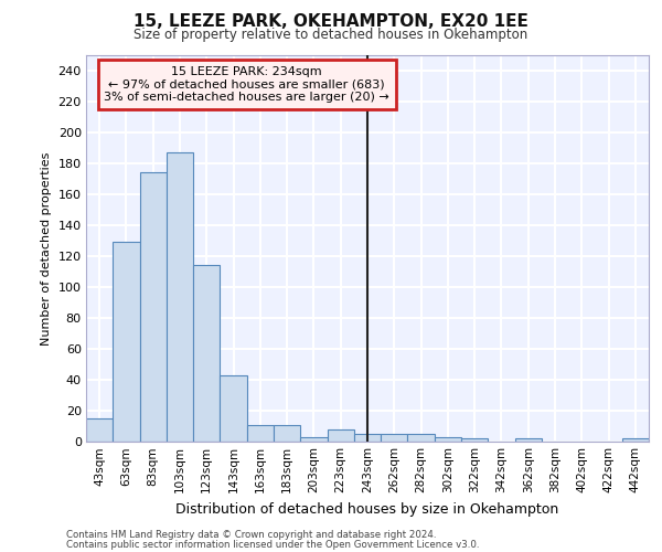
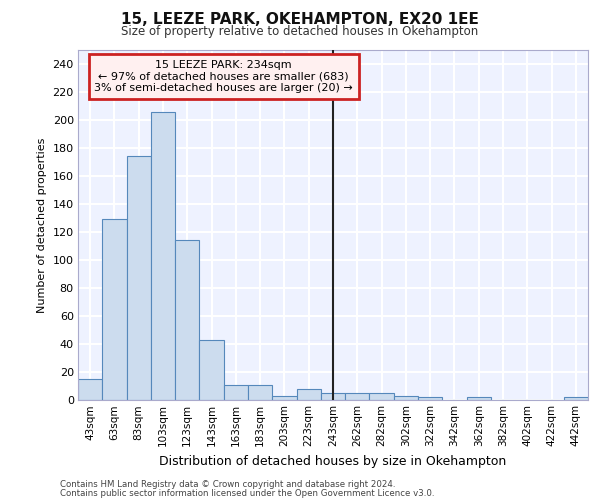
103sqm: 187 -> 206
